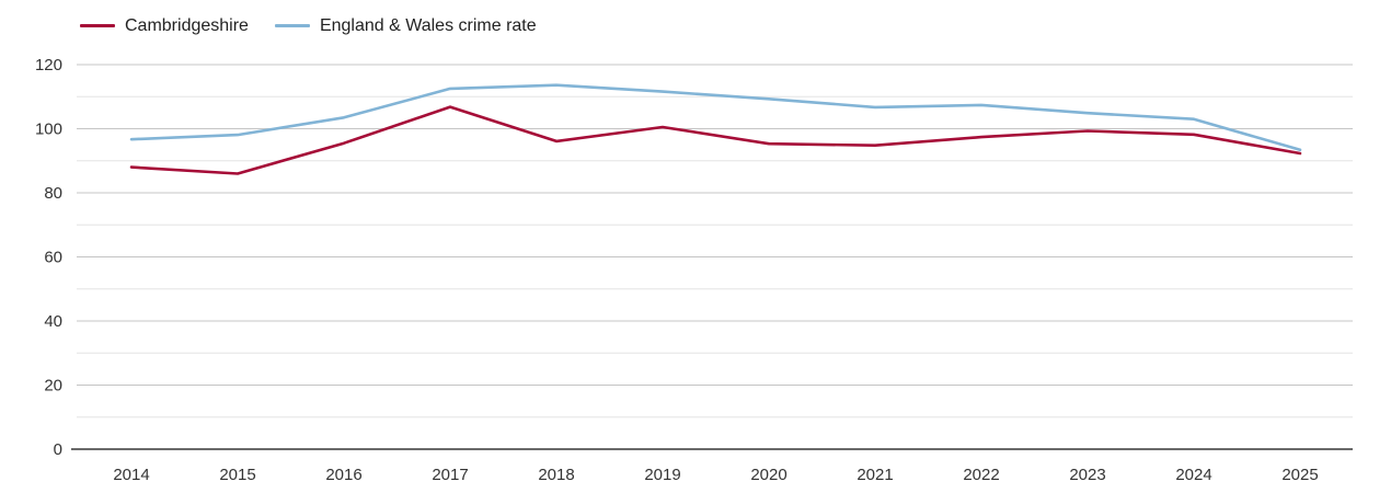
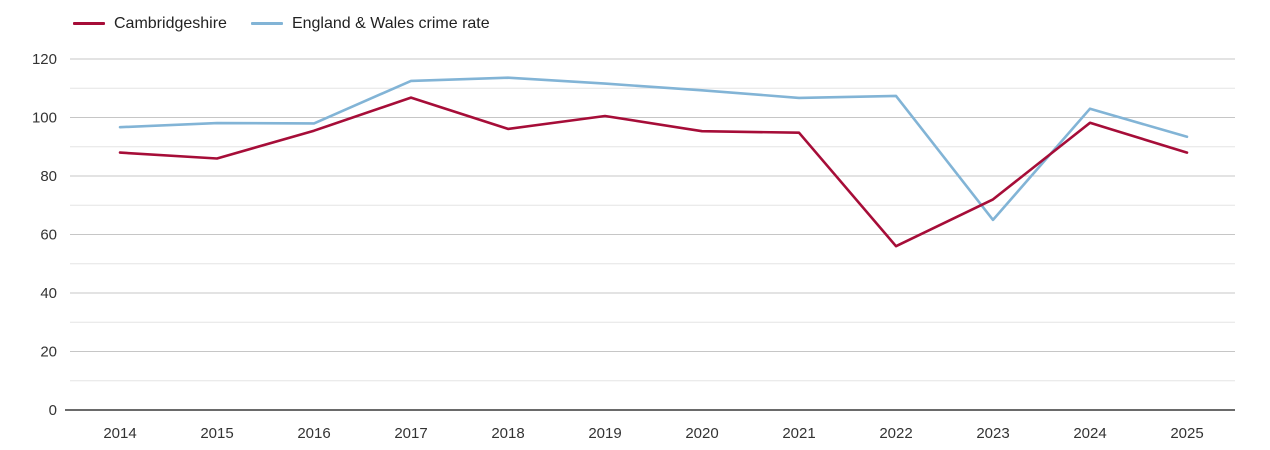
England & Wales crime rate/2016: 104 -> 98
Cambridgeshire/2022: 97 -> 56
Cambridgeshire/2023: 99 -> 72
England & Wales crime rate/2023: 105 -> 65
Cambridgeshire/2025: 92 -> 88
